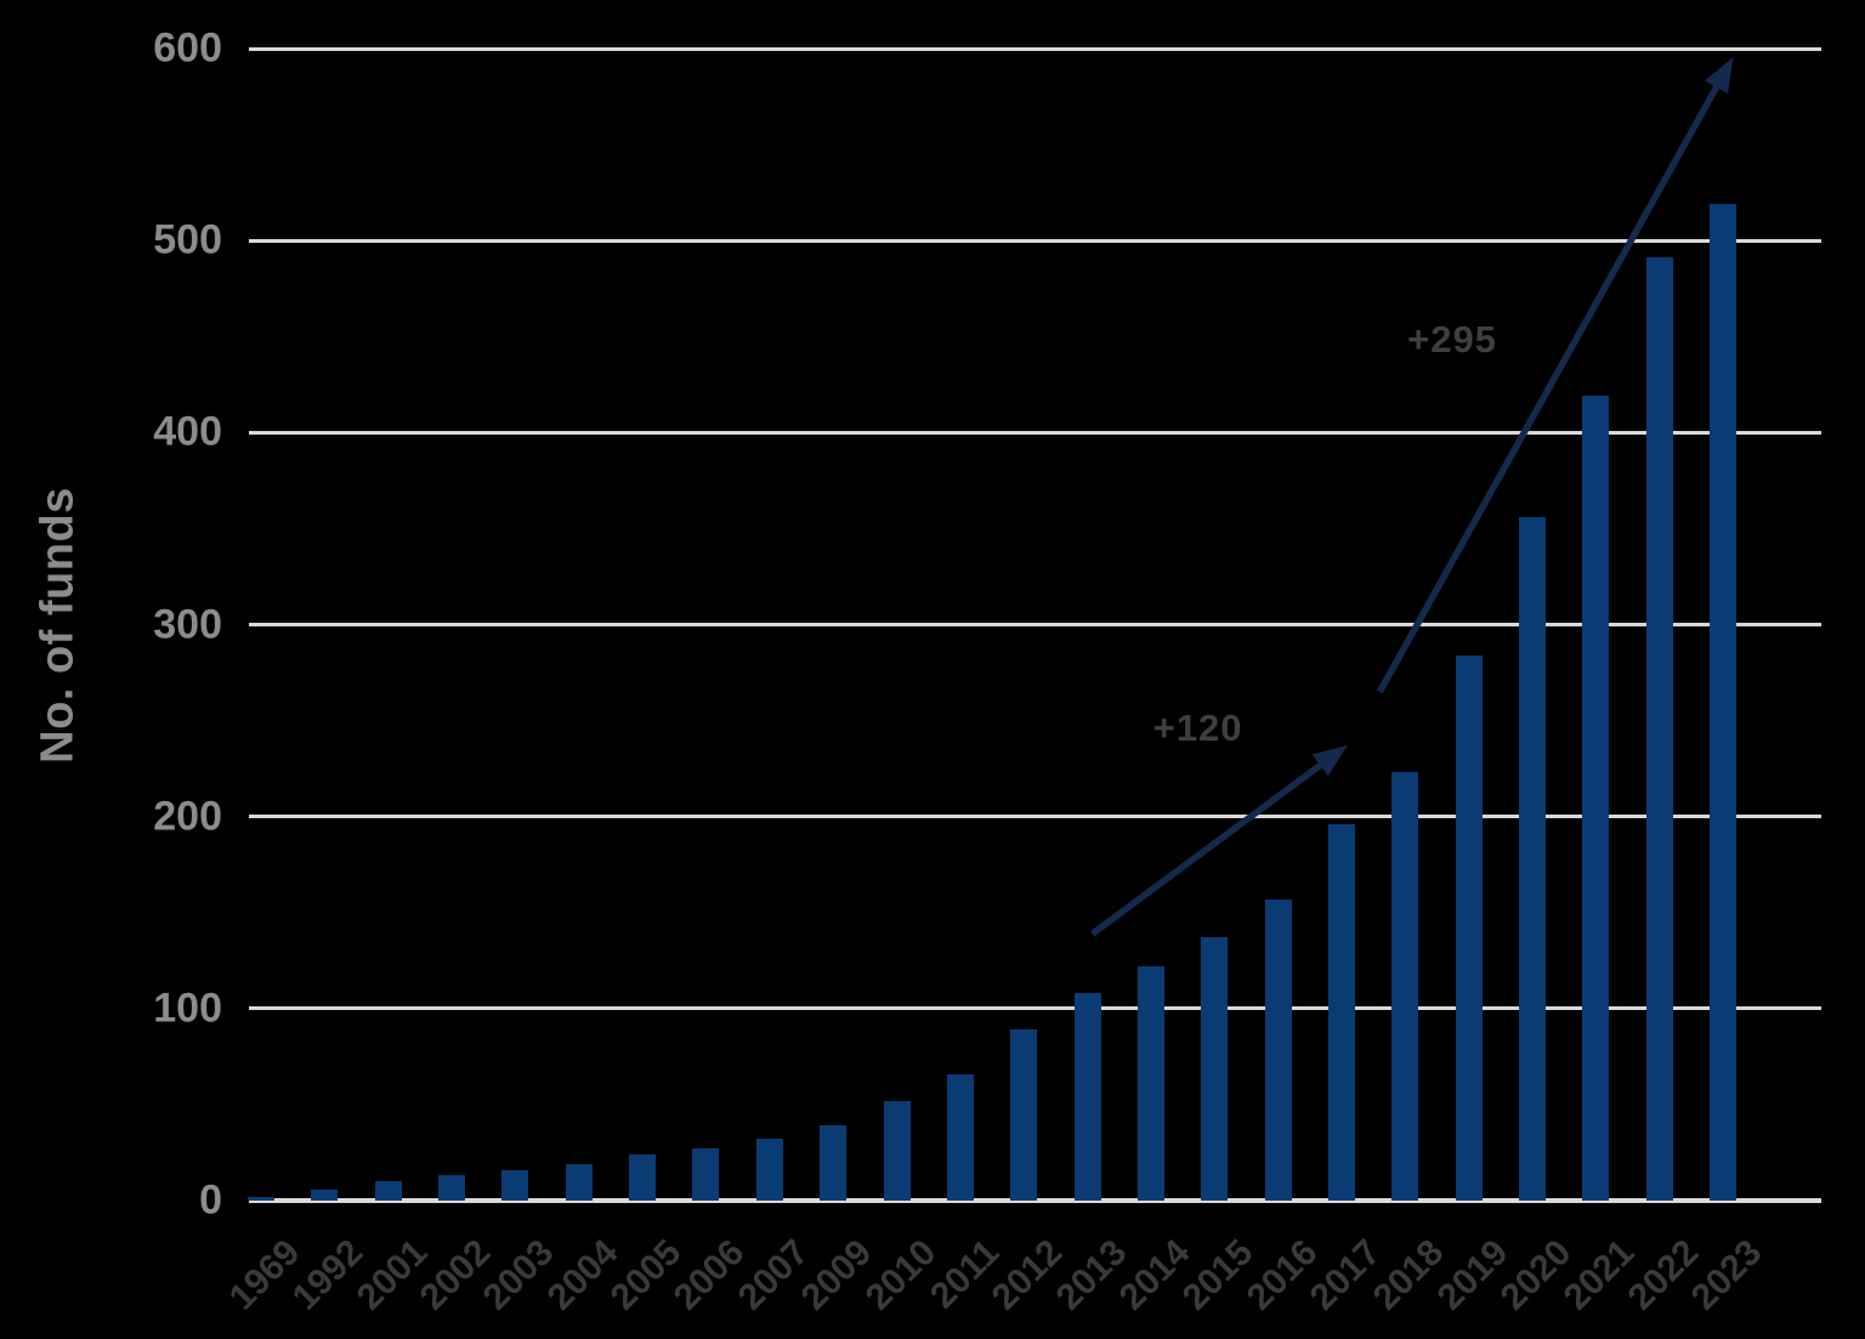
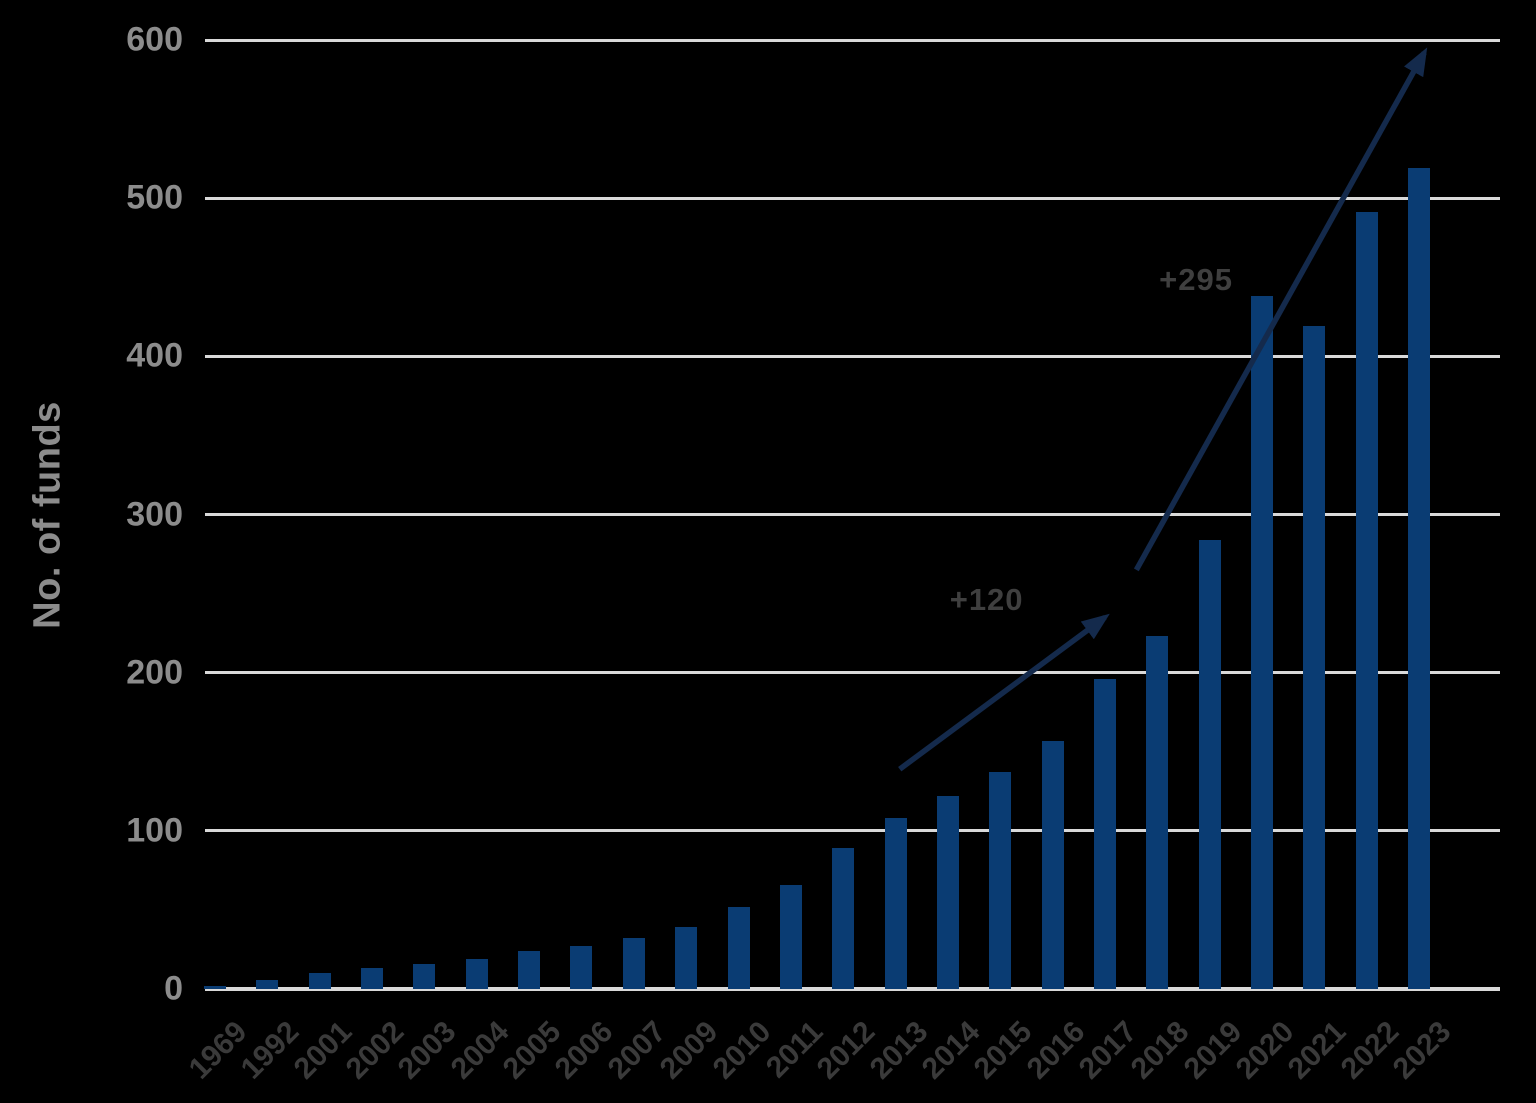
2020: 356 -> 438
